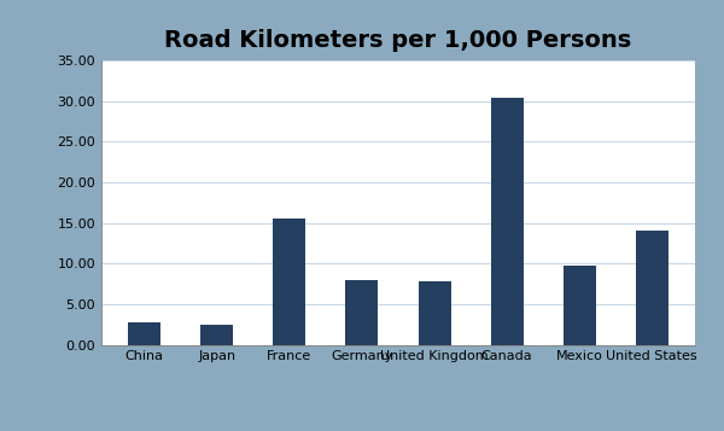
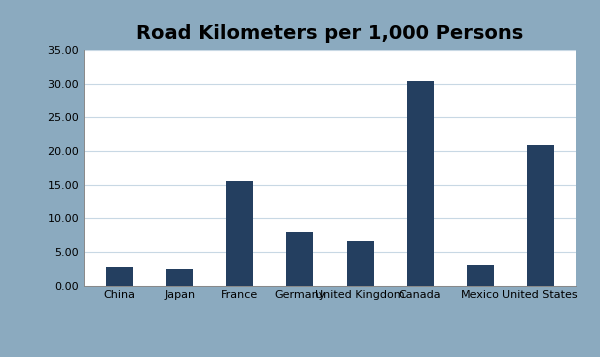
United Kingdom: 7.8 -> 6.6
Mexico: 9.8 -> 3.0
United States: 14.0 -> 20.9
